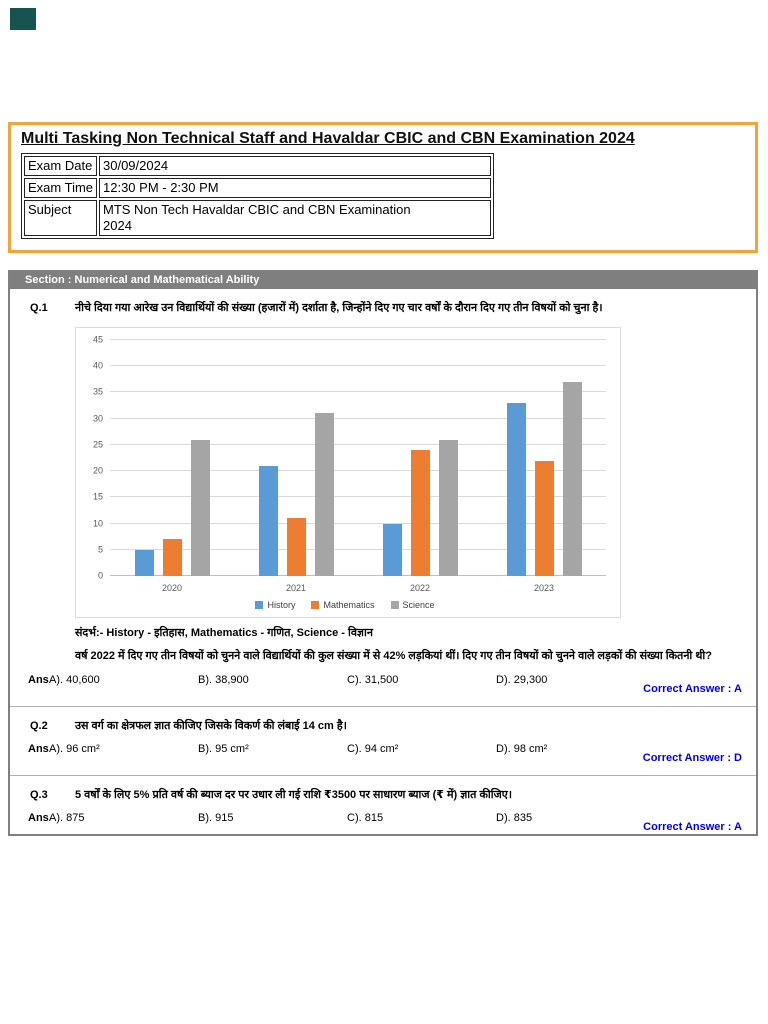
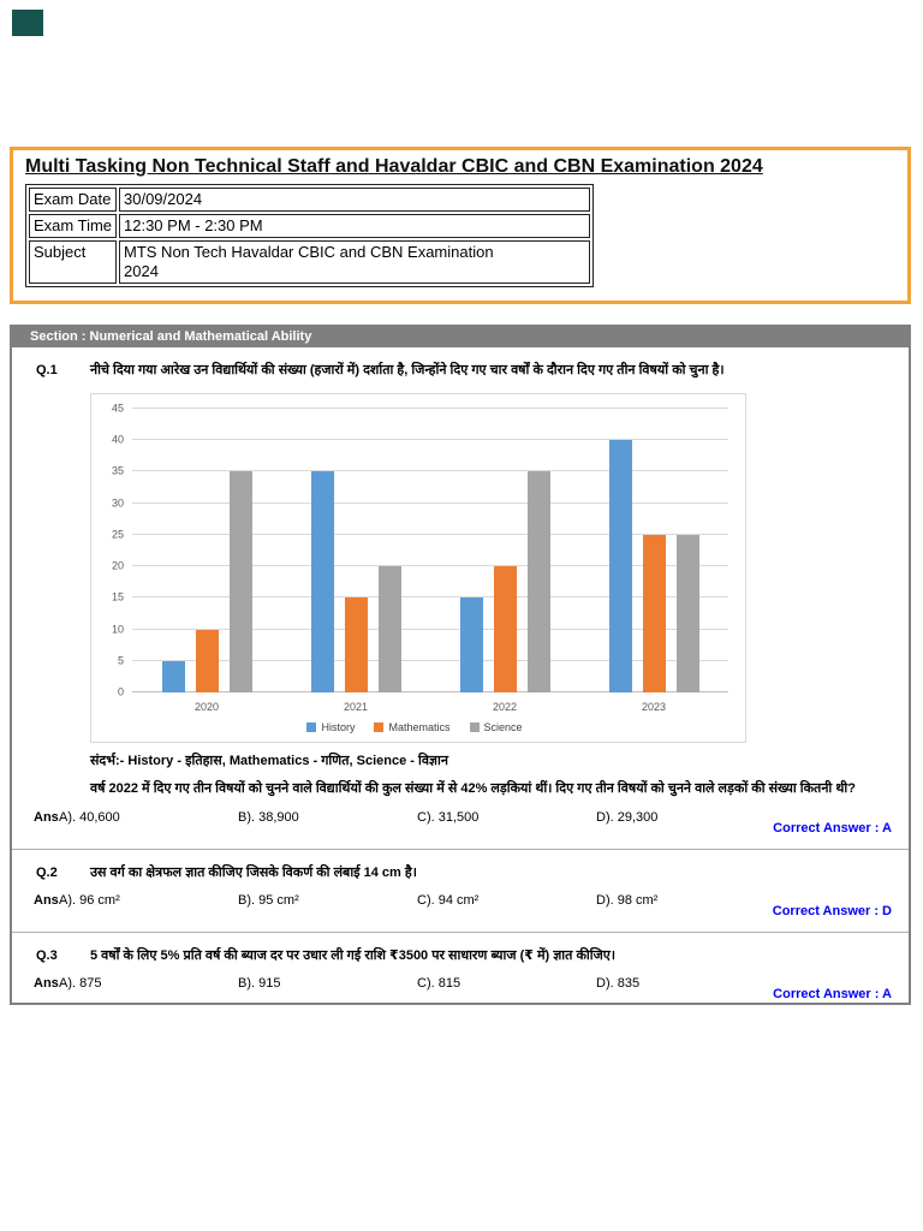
Mathematics/2020: 7 -> 10
Science/2020: 26 -> 35
History/2021: 21 -> 35
Mathematics/2021: 11 -> 15
Science/2021: 31 -> 20
History/2022: 10 -> 15
Mathematics/2022: 24 -> 20
Science/2022: 26 -> 35
History/2023: 33 -> 40
Mathematics/2023: 22 -> 25
Science/2023: 37 -> 25
